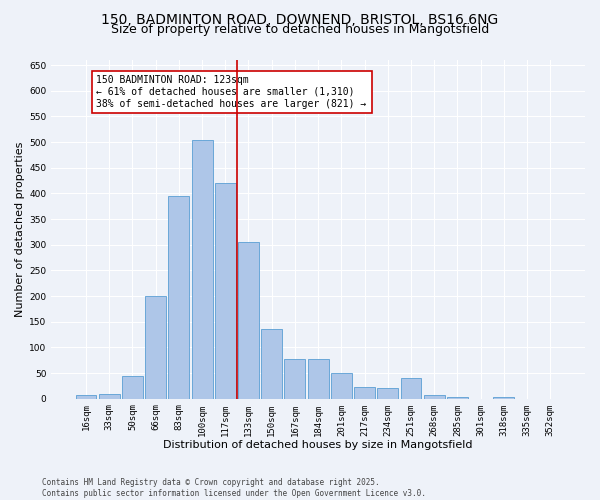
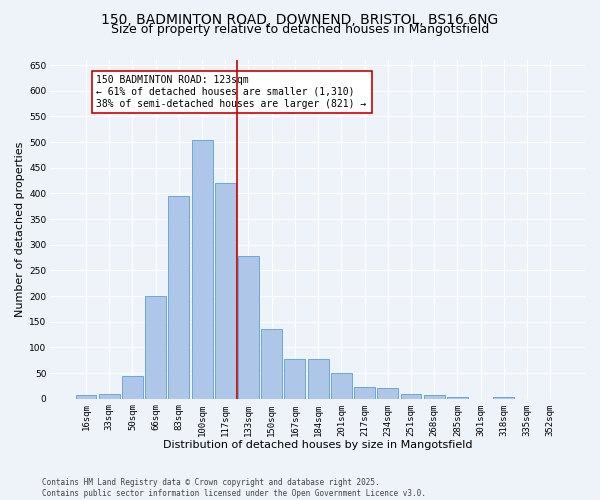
133sqm: 306 -> 278
251sqm: 40 -> 10
